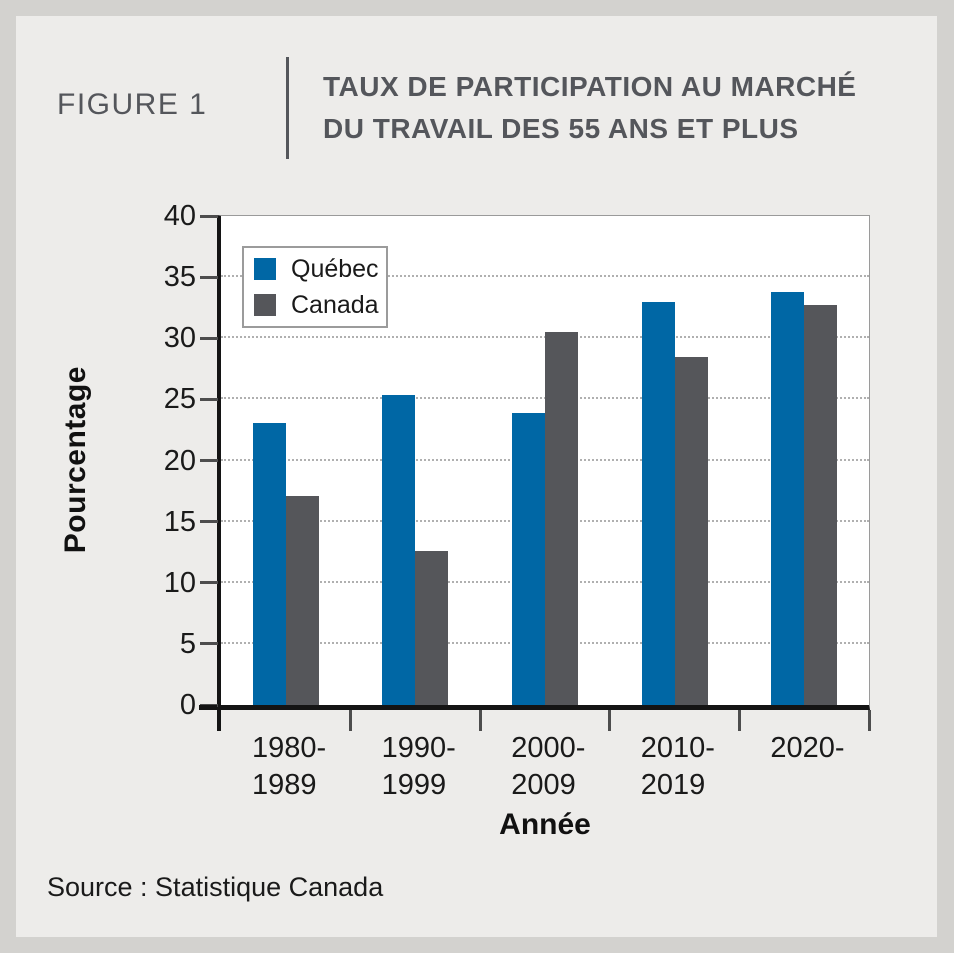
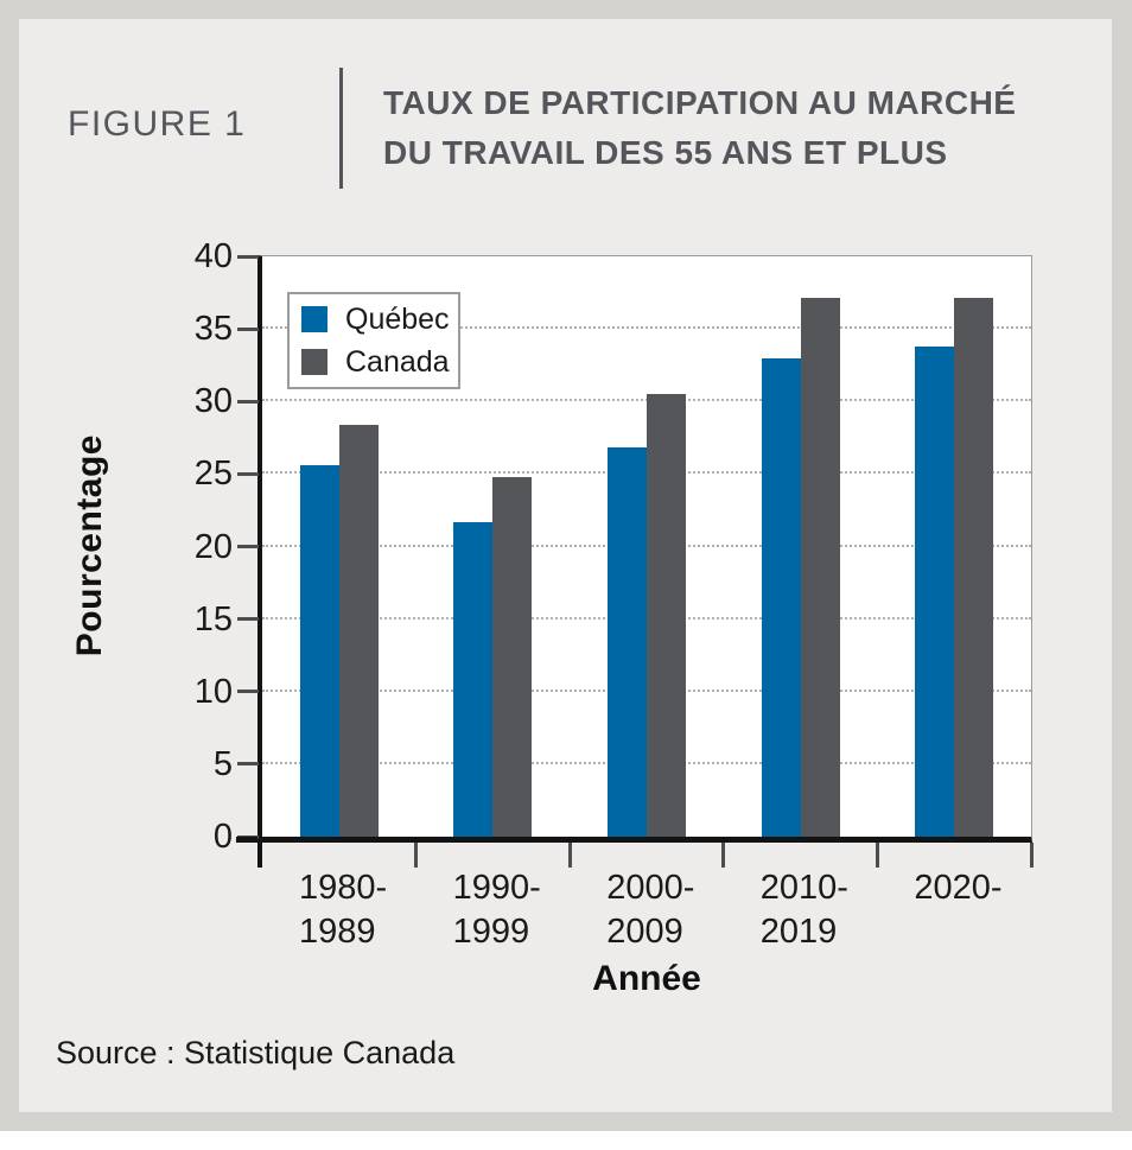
Québec/1980-1989: 23.1 -> 25.6
Canada/1980-1989: 17.1 -> 28.4
Québec/1990-1999: 25.4 -> 21.7
Canada/1990-1999: 12.6 -> 24.8
Québec/2000-2009: 23.9 -> 26.8
Canada/2010-2019: 28.5 -> 37.1
Canada/2020-: 32.7 -> 37.1
